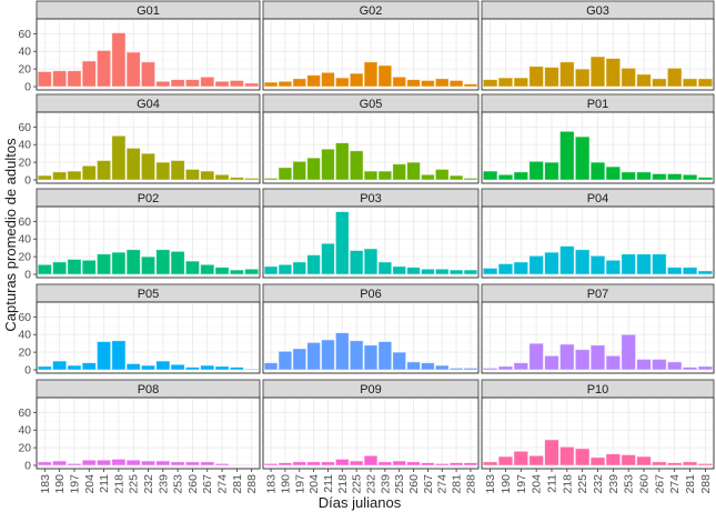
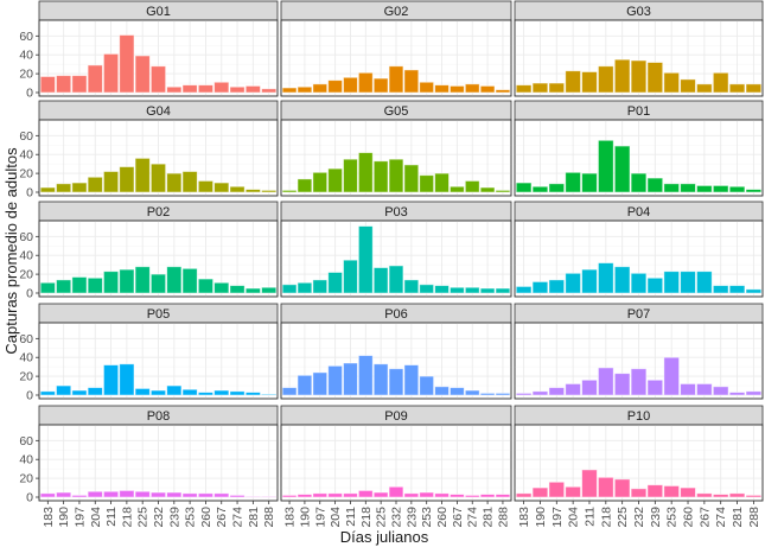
P07/204: 30 -> 10
G02/218: 10 -> 20
G04/218: 50 -> 30
G03/225: 20 -> 40
G05/232: 10 -> 40
G05/239: 10 -> 30
